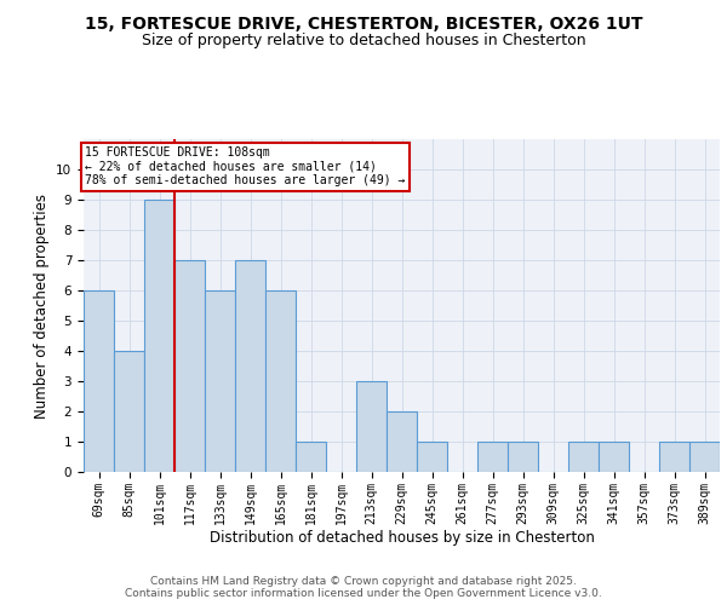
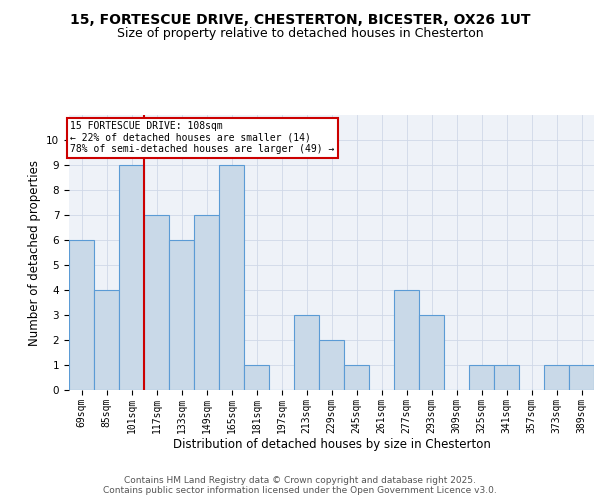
165sqm: 6 -> 9
277sqm: 1 -> 4
293sqm: 1 -> 3
